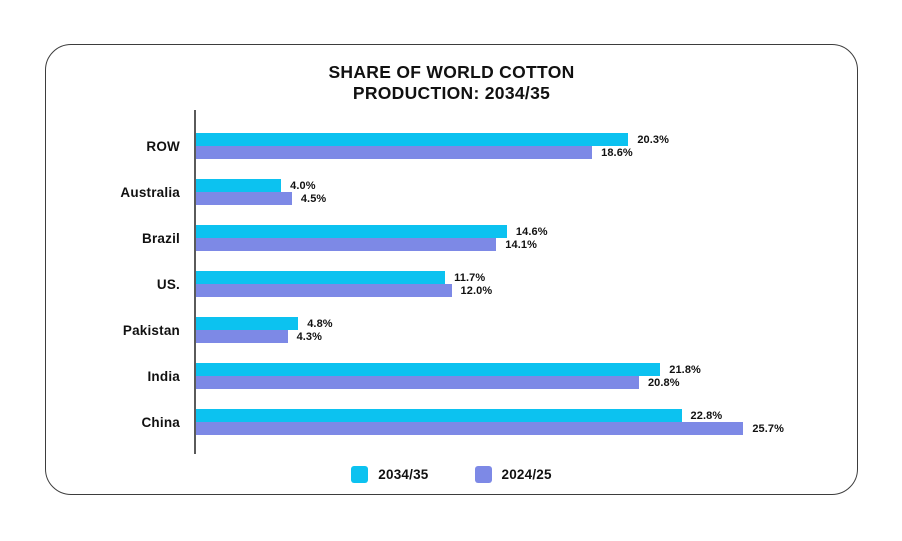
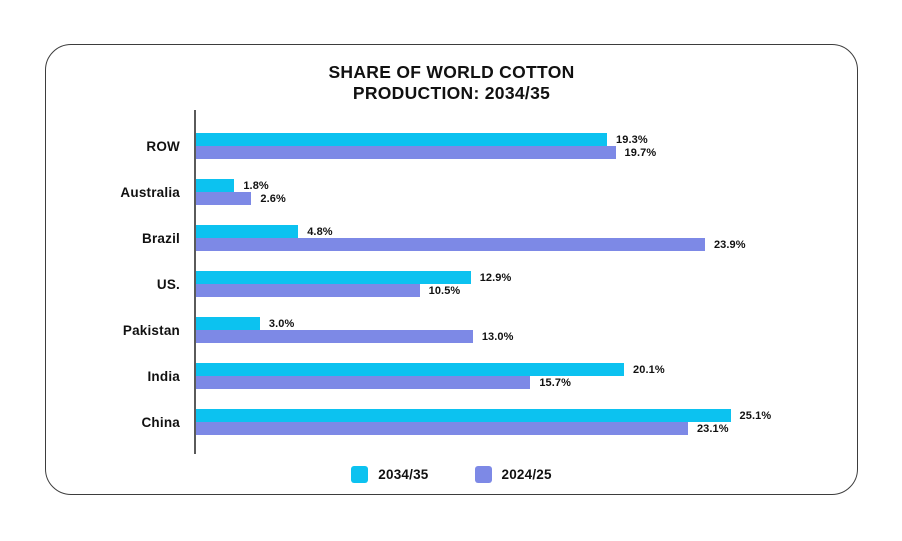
2034/35/ROW: 20.3% -> 19.3%
2024/25/ROW: 18.6% -> 19.7%
2034/35/Australia: 4.0% -> 1.8%
2024/25/Australia: 4.5% -> 2.6%
2034/35/Brazil: 14.6% -> 4.8%
2024/25/Brazil: 14.1% -> 23.9%
2034/35/US.: 11.7% -> 12.9%
2024/25/US.: 12.0% -> 10.5%
2034/35/Pakistan: 4.8% -> 3.0%
2024/25/Pakistan: 4.3% -> 13.0%
2034/35/India: 21.8% -> 20.1%
2024/25/India: 20.8% -> 15.7%
2034/35/China: 22.8% -> 25.1%
2024/25/China: 25.7% -> 23.1%
